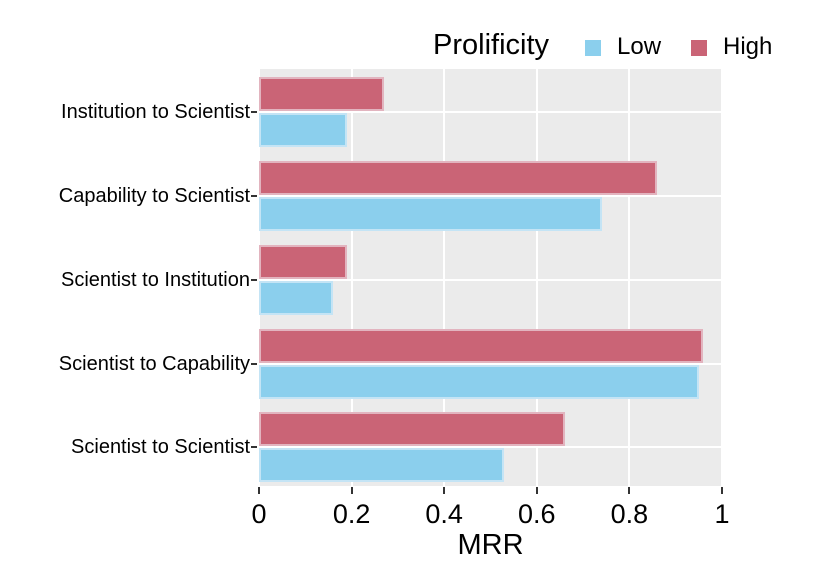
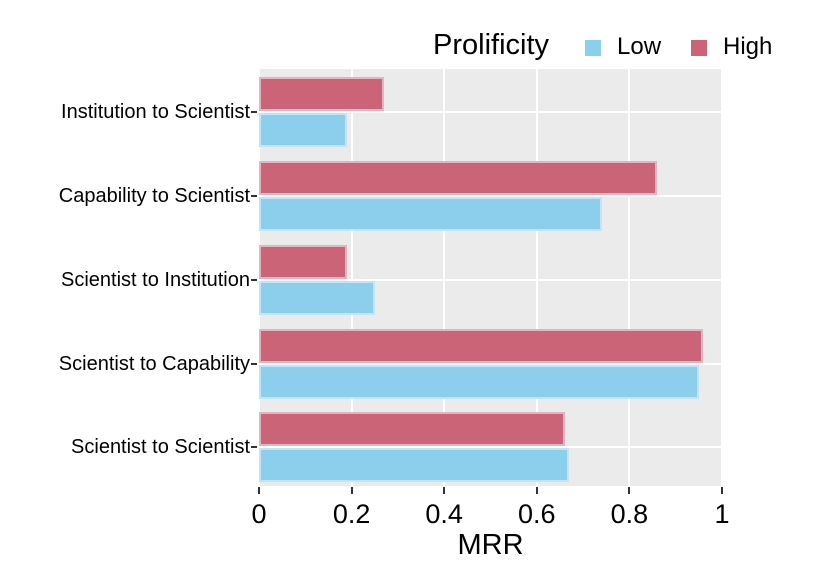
Low/Scientist to Institution: 0.16 -> 0.25
Low/Scientist to Scientist: 0.53 -> 0.67
